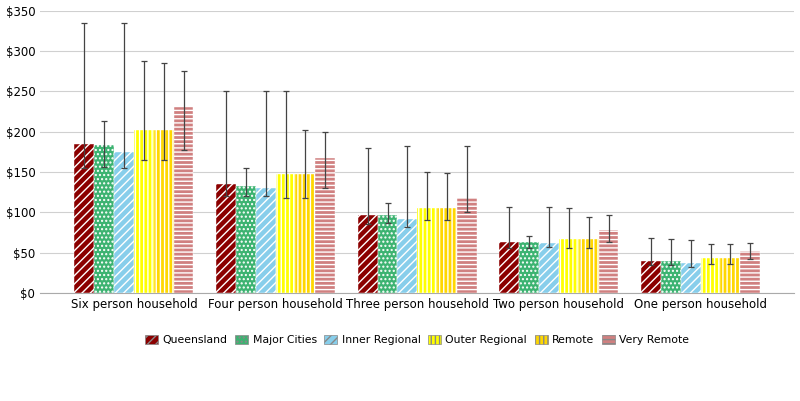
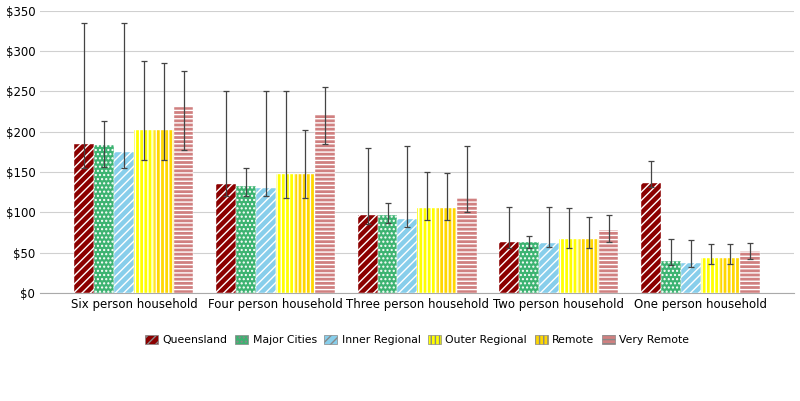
Very Remote/Four person household: $167 -> $222
Queensland/One person household: $40 -> $136
